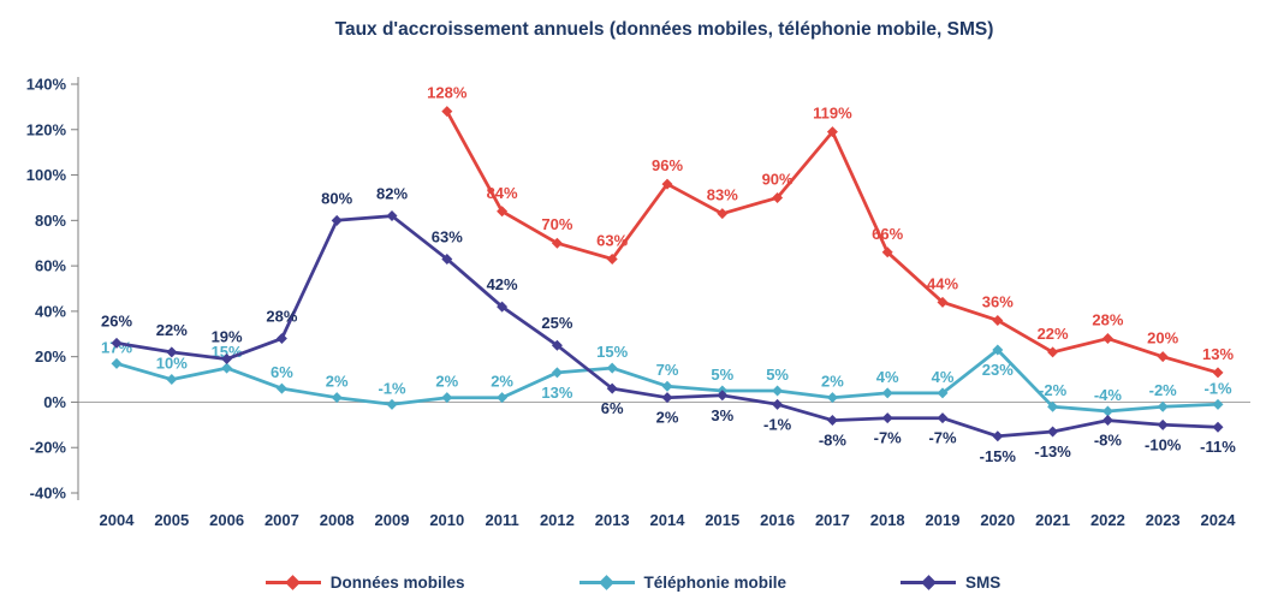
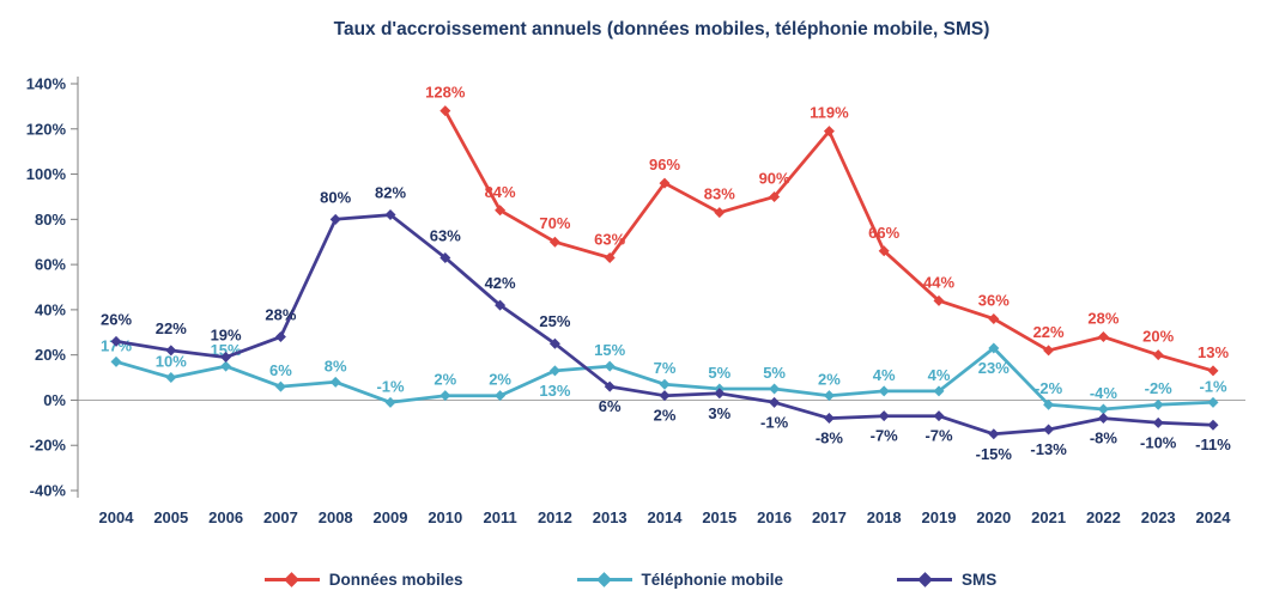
Téléphonie mobile/2008: 2% -> 8%
